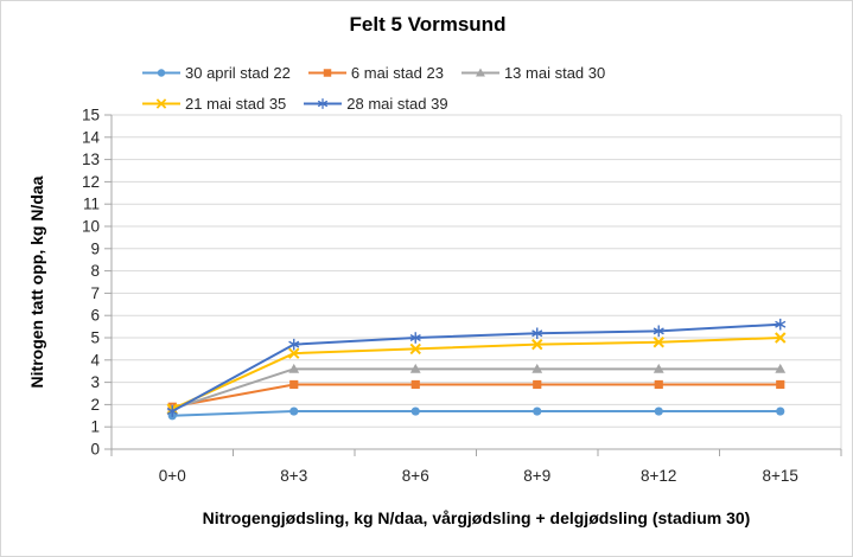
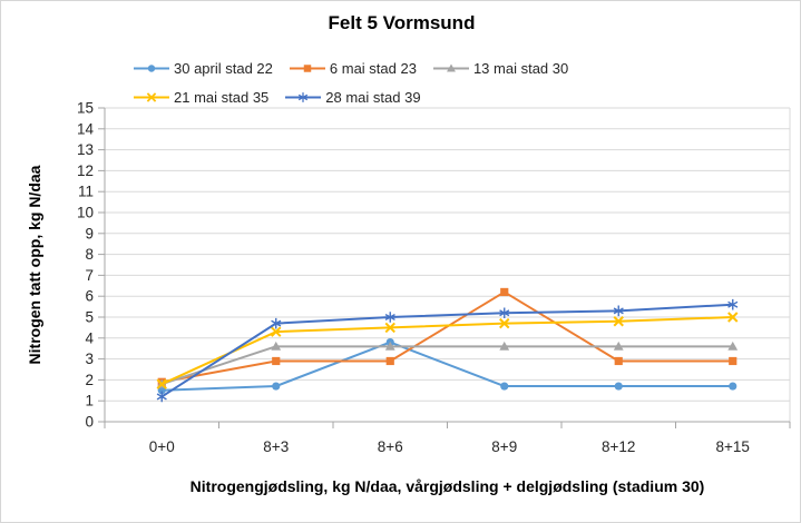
28 mai stad 39/0+0: 1.7 -> 1.2
30 april stad 22/8+6: 1.7 -> 3.8
6 mai stad 23/8+9: 2.9 -> 6.2
